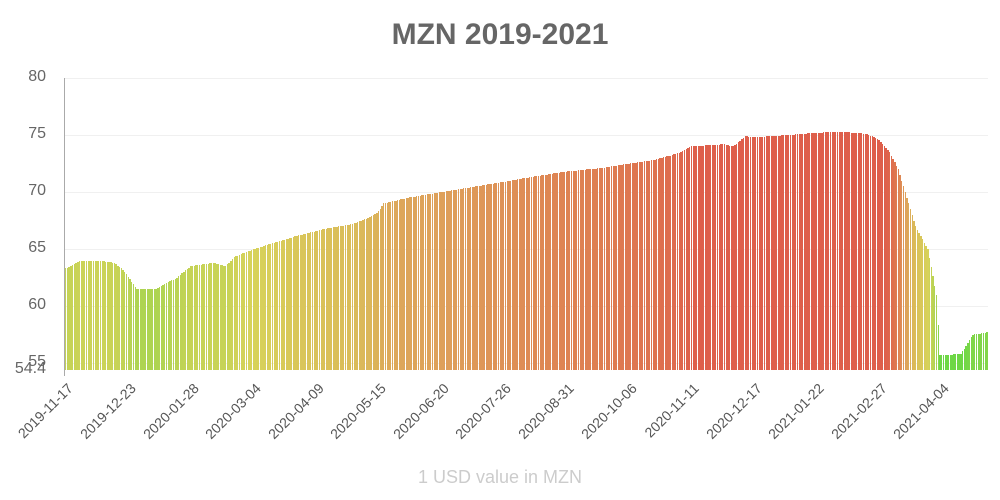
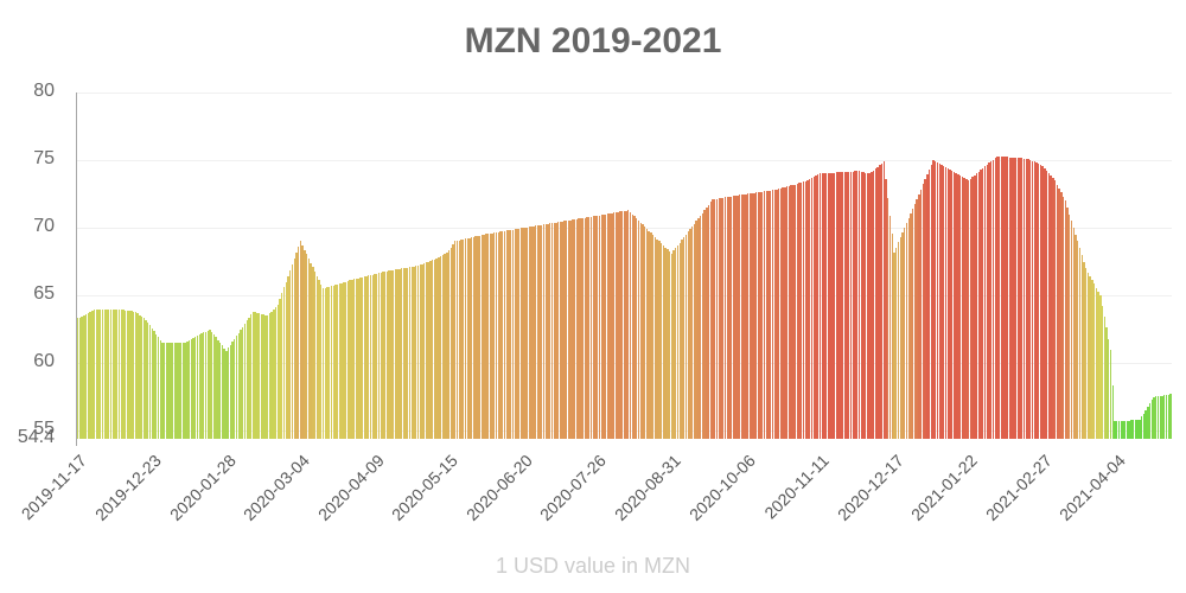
2020-01-28: 63.5 -> 60.9
2020-03-04: 65.0 -> 69.0
2020-08-31: 71.8 -> 68.1
2020-12-17: 74.8 -> 68.2
2021-01-22: 75.2 -> 73.5
